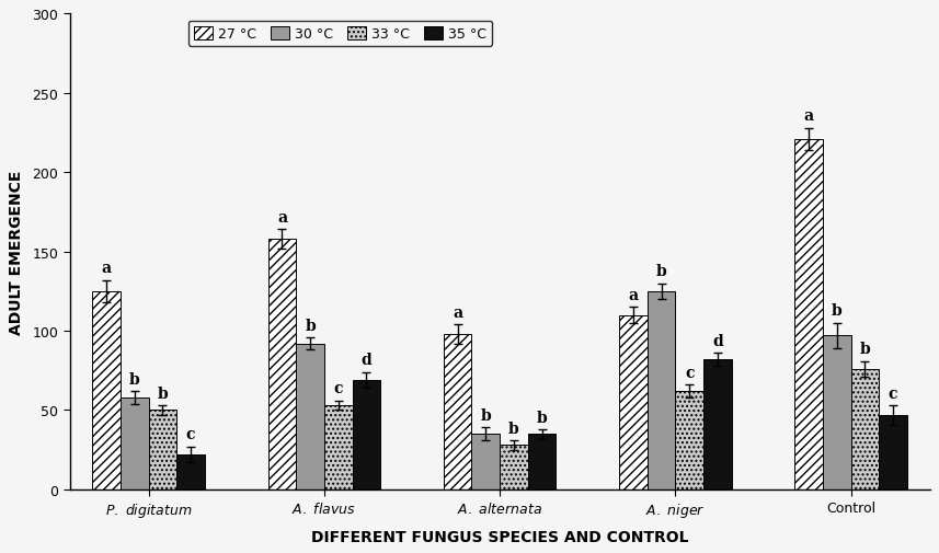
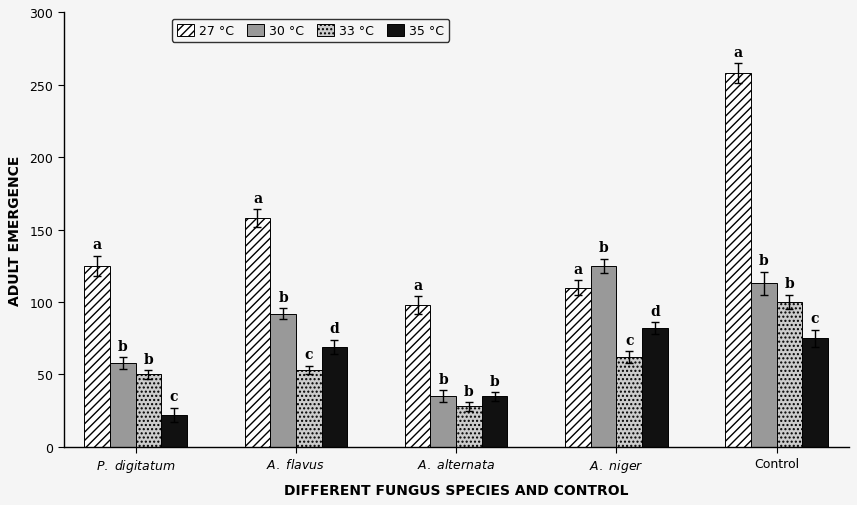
27 °C/Control: 221 -> 258
30 °C/Control: 97 -> 113
33 °C/Control: 76 -> 100
35 °C/Control: 47 -> 75
